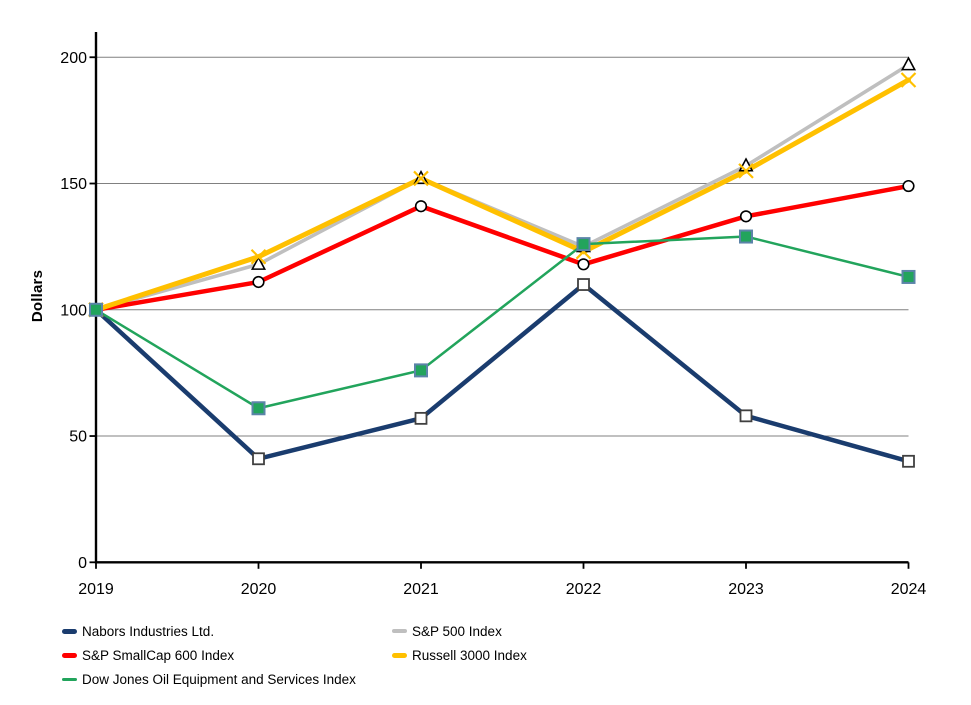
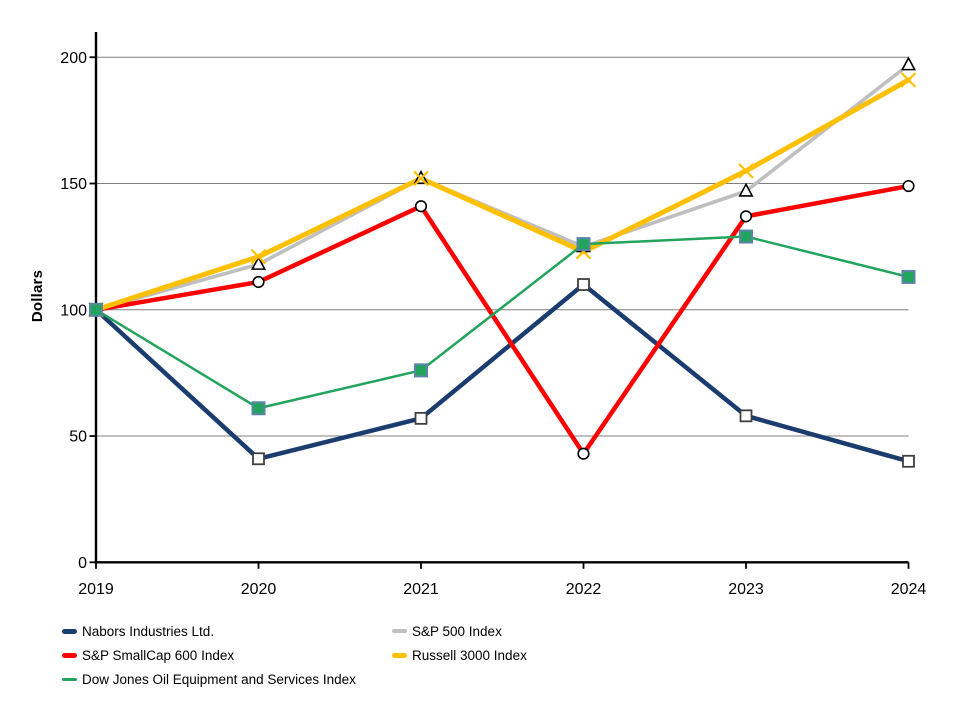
S&P SmallCap 600 Index/2022: 118 -> 43
S&P 500 Index/2023: 157 -> 147
